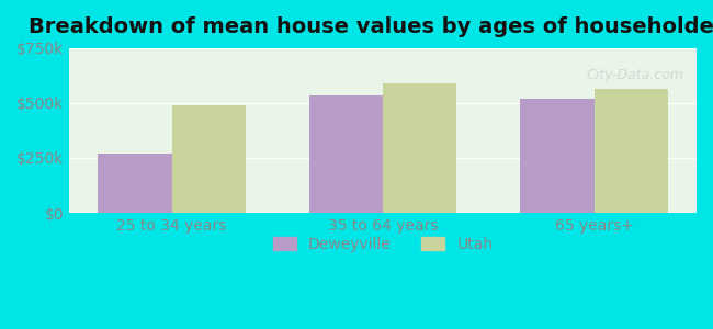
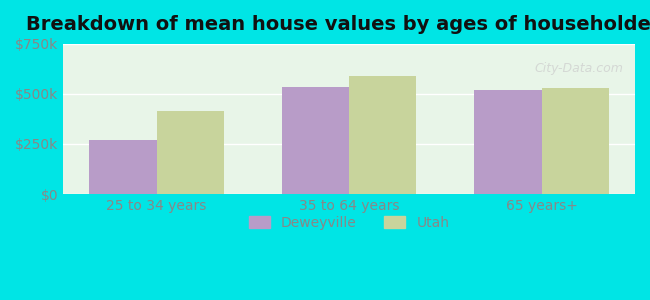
Utah/25 to 34 years: $490k -> $415k
Utah/65 years+: $565k -> $530k
